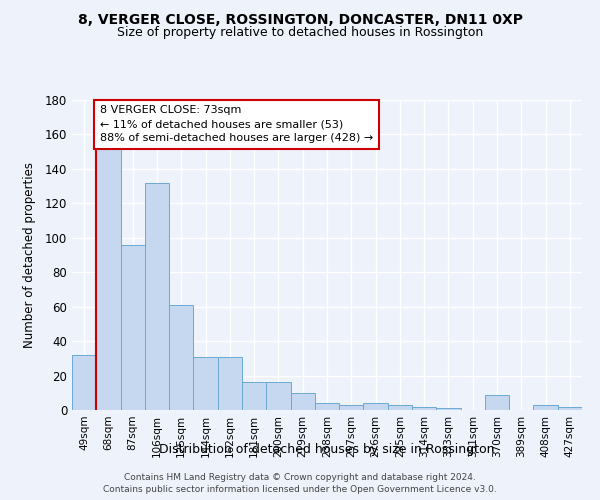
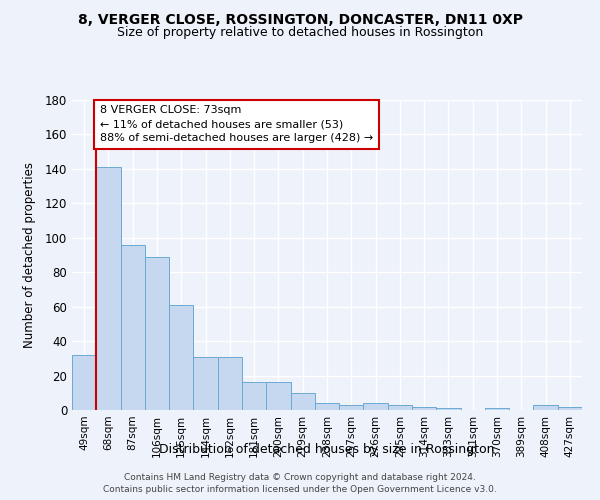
68sqm: 152 -> 141
106sqm: 132 -> 89
370sqm: 9 -> 1
